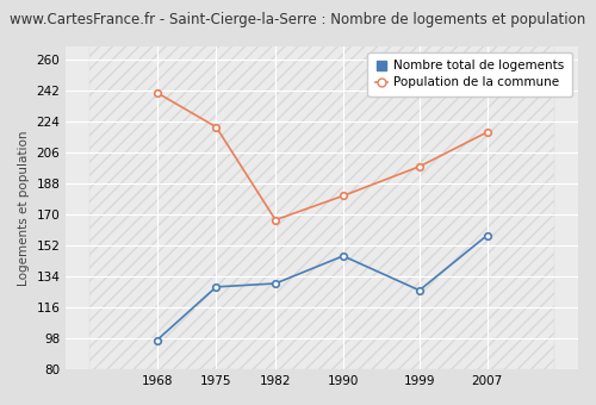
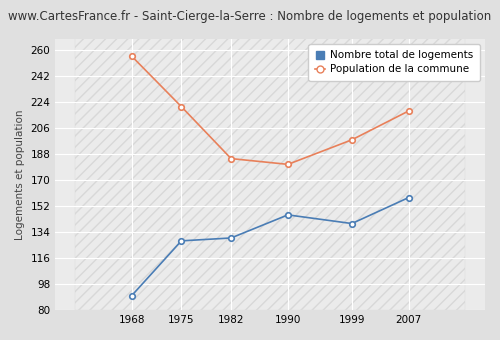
Nombre total de logements/1968: 97 -> 90
Population de la commune/1968: 241 -> 256
Population de la commune/1982: 167 -> 185
Nombre total de logements/1999: 126 -> 140
